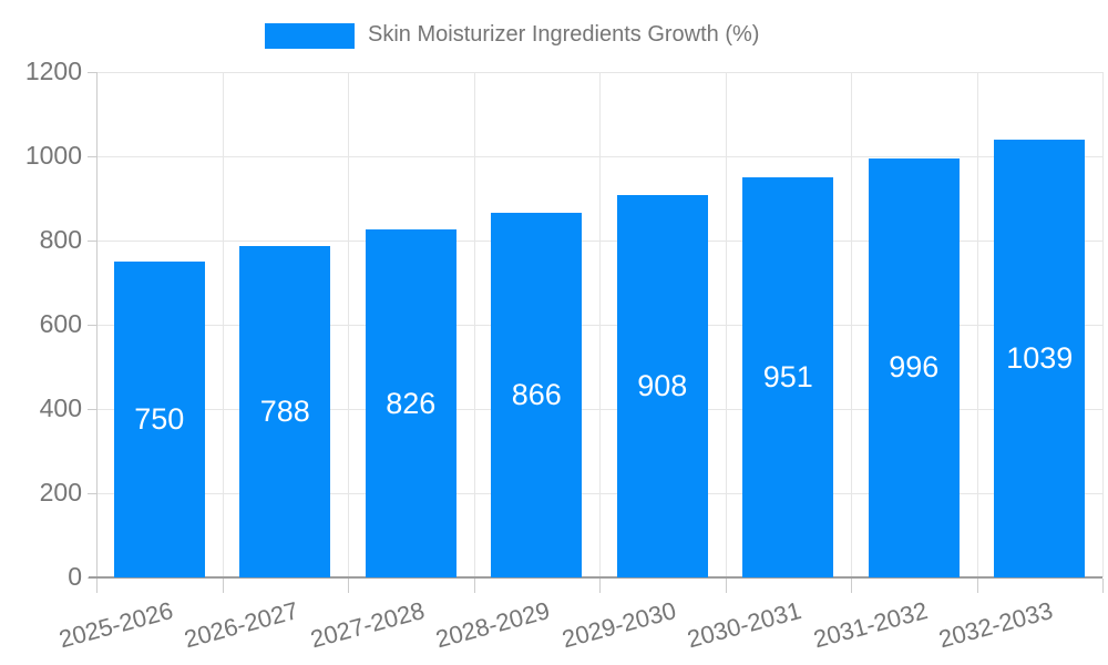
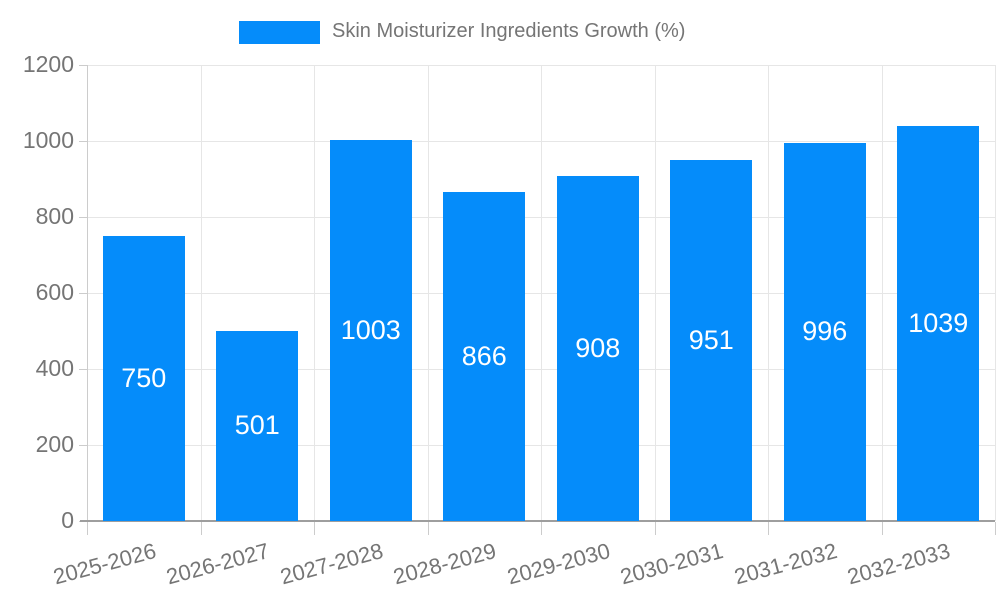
2026-2027: 788 -> 501
2027-2028: 826 -> 1003
